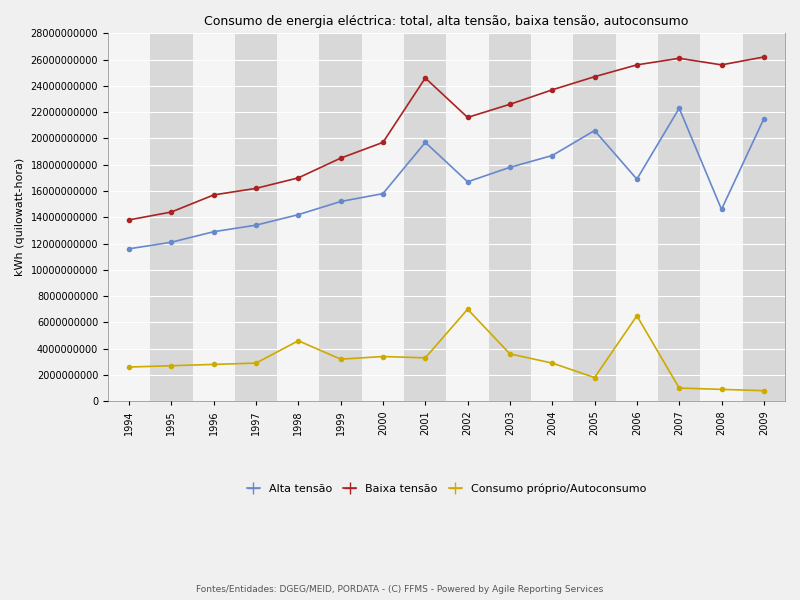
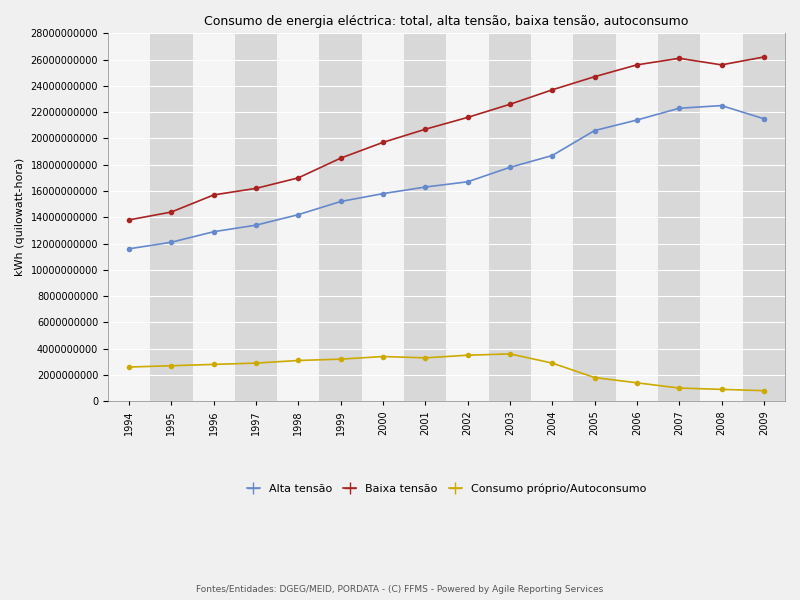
Consumo próprio/Autoconsumo/1998: 4600000000 -> 3100000000
Alta tensão/2001: 19700000000 -> 16300000000
Baixa tensão/2001: 24600000000 -> 20700000000
Consumo próprio/Autoconsumo/2002: 7000000000 -> 3500000000
Alta tensão/2006: 16900000000 -> 21400000000
Consumo próprio/Autoconsumo/2006: 6500000000 -> 1400000000
Alta tensão/2008: 14600000000 -> 22500000000
